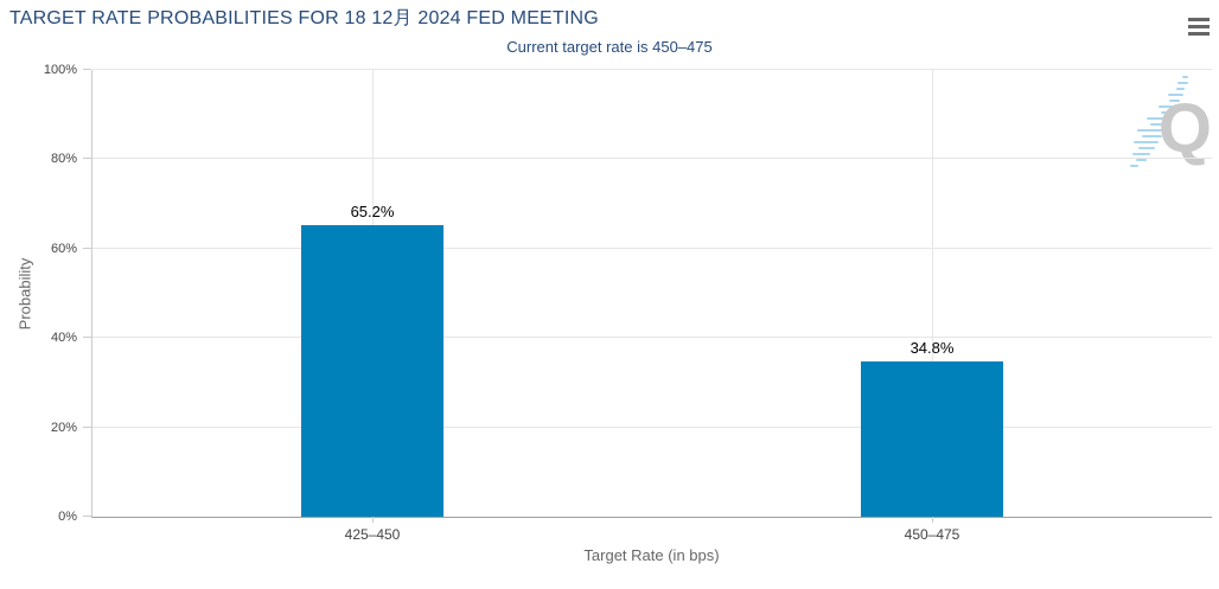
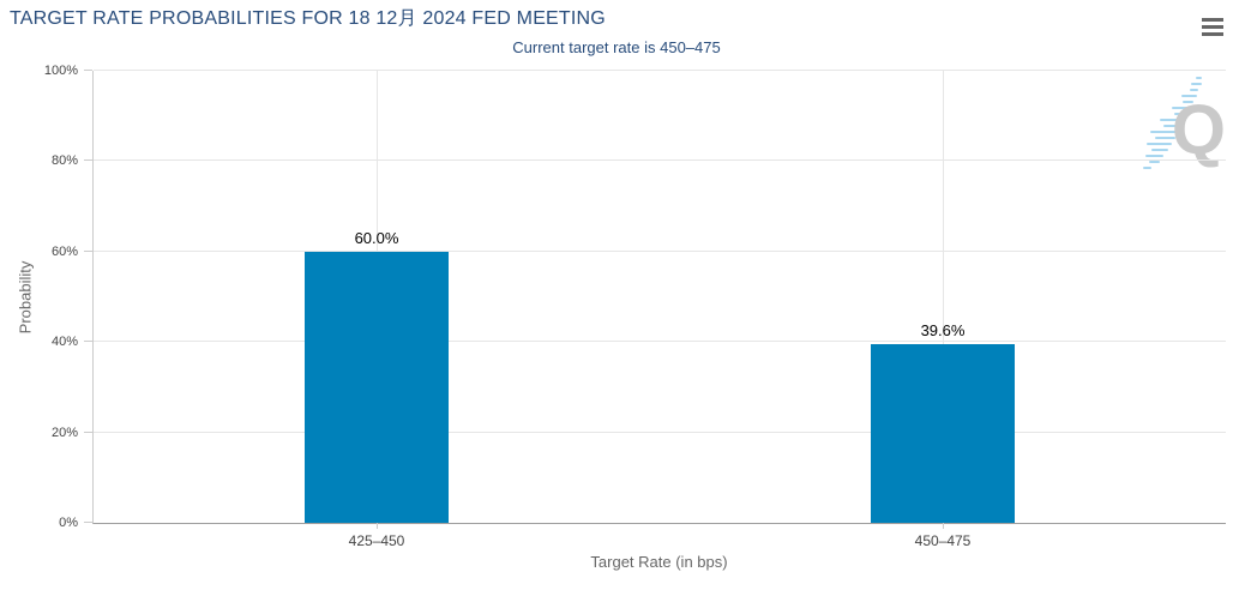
425–450: 65.2% -> 60.0%
450–475: 34.8% -> 39.6%
